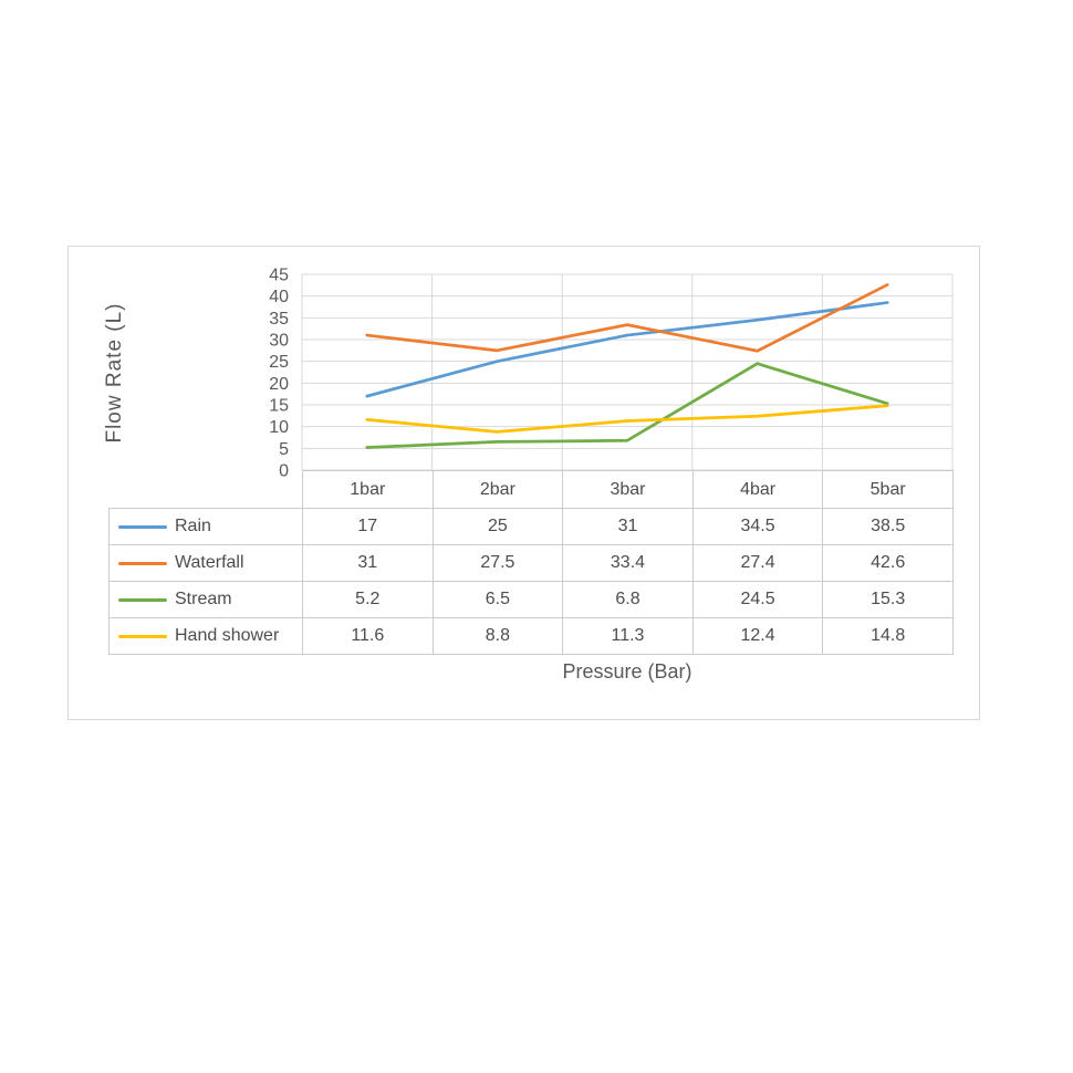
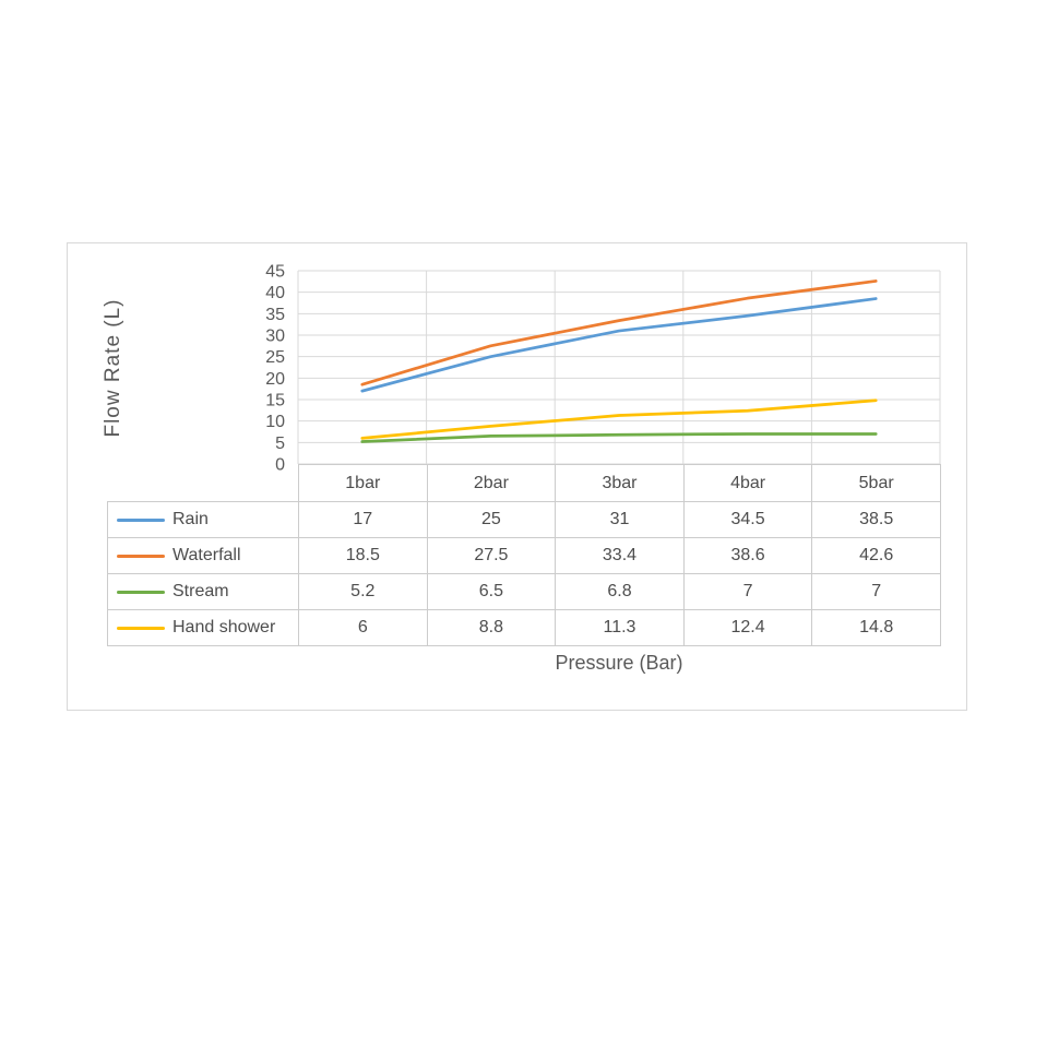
Waterfall/1bar: 31 -> 18.5
Hand shower/1bar: 11.6 -> 6
Waterfall/4bar: 27.4 -> 38.6
Stream/4bar: 24.5 -> 7
Stream/5bar: 15.3 -> 7
